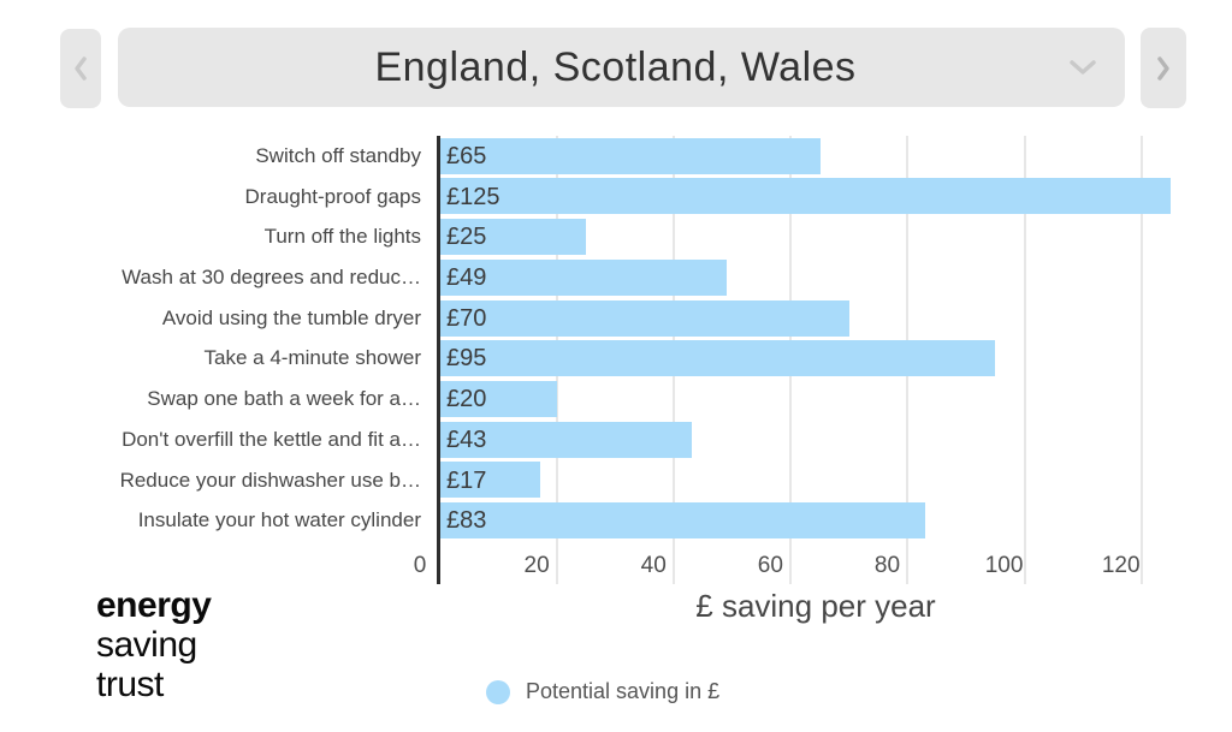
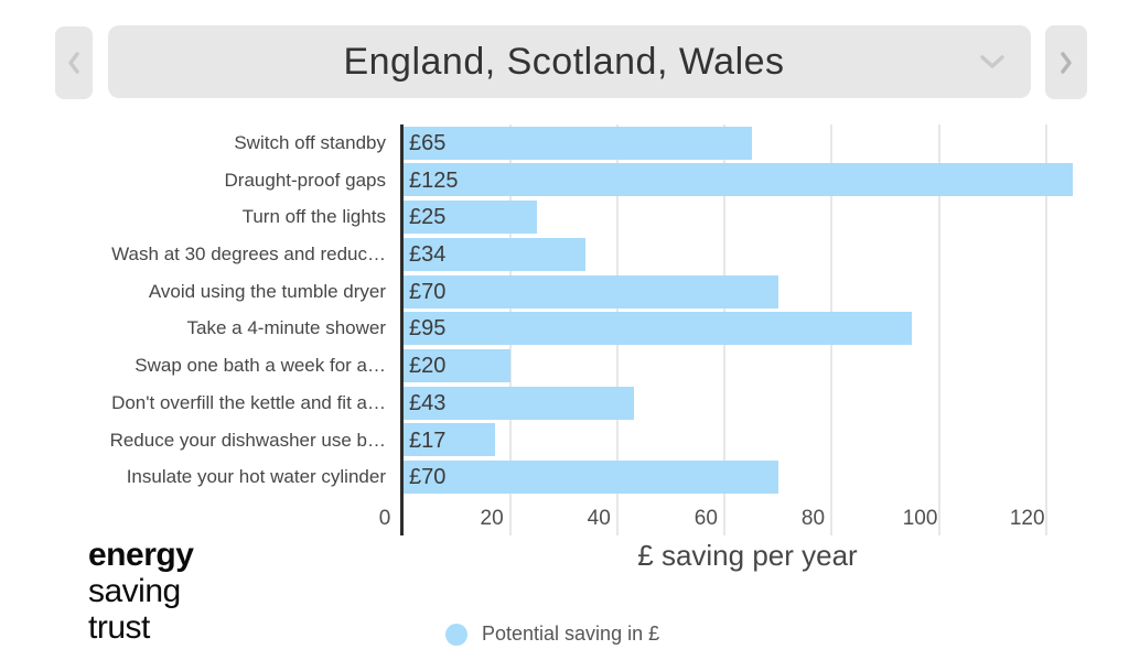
Wash at 30 degrees and reduc…: £49 -> £34
Insulate your hot water cylinder: £83 -> £70
